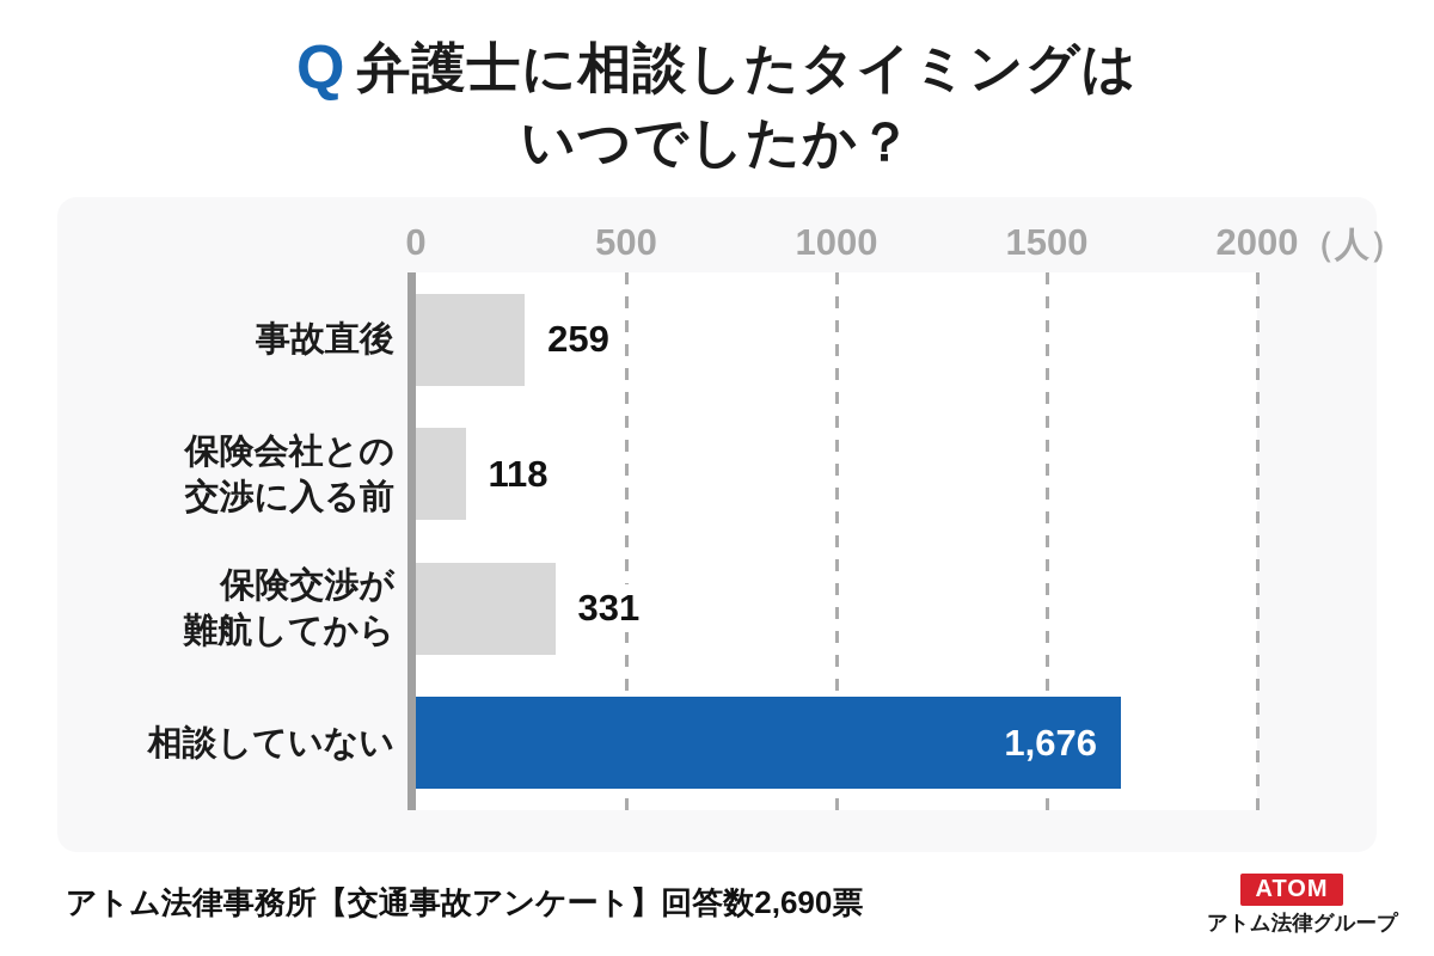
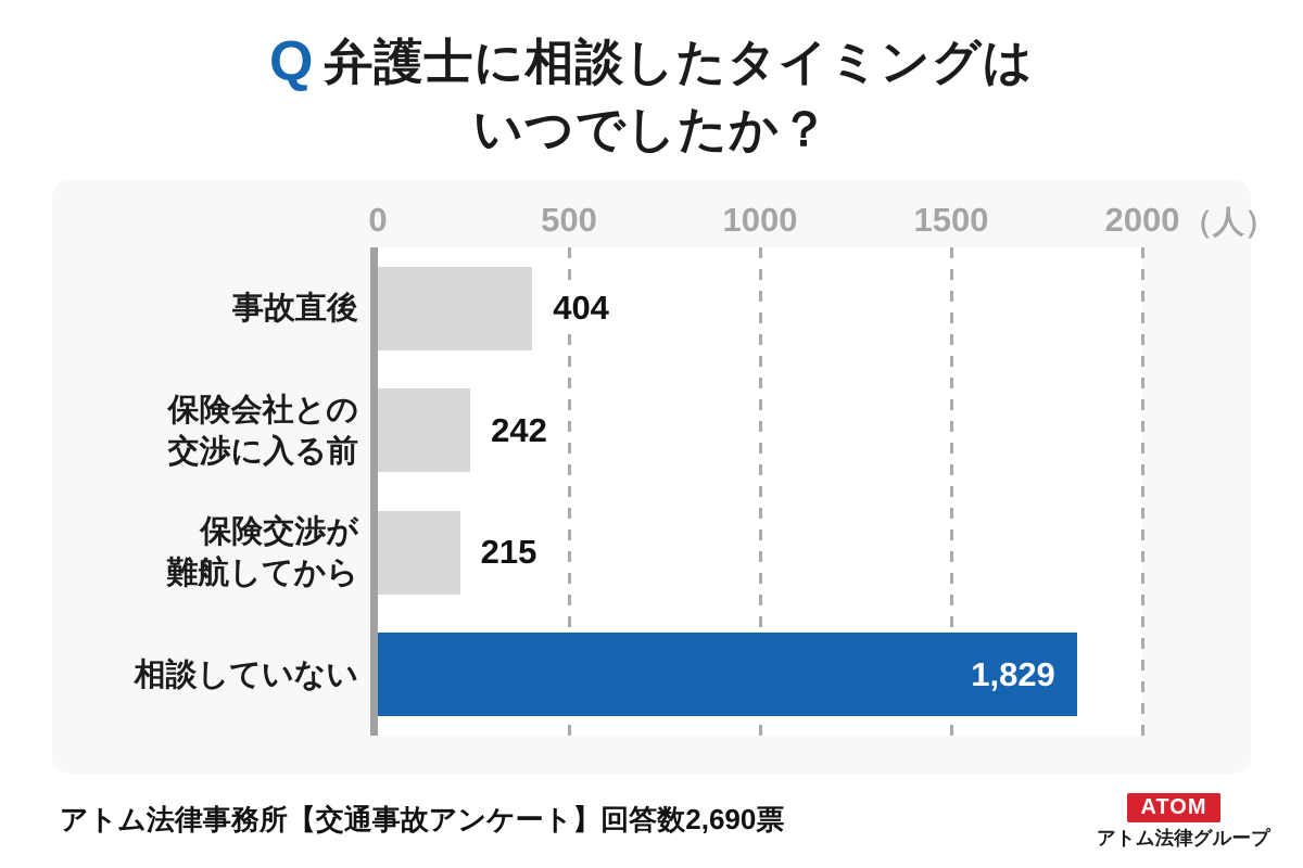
事故直後: 259 -> 404
保険会社との 交渉に入る前: 118 -> 242
保険交渉が 難航してから: 331 -> 215
相談していない: 1,676 -> 1,829
